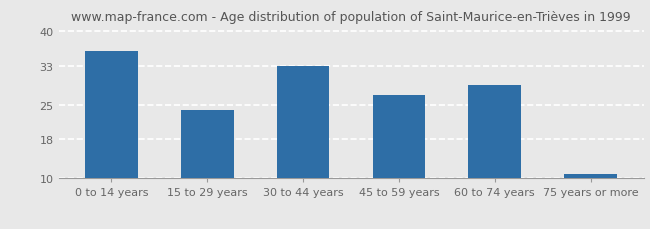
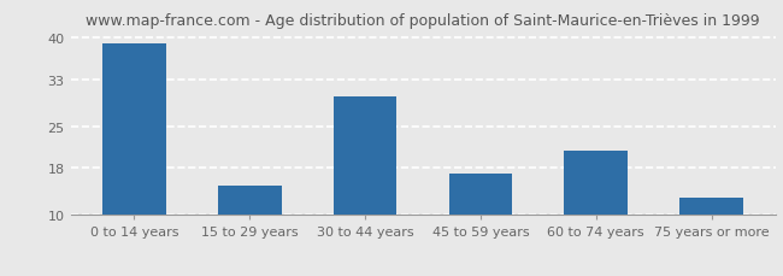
0 to 14 years: 36 -> 39
15 to 29 years: 24 -> 15
30 to 44 years: 33 -> 30
45 to 59 years: 27 -> 17
60 to 74 years: 29 -> 21
75 years or more: 11 -> 13
